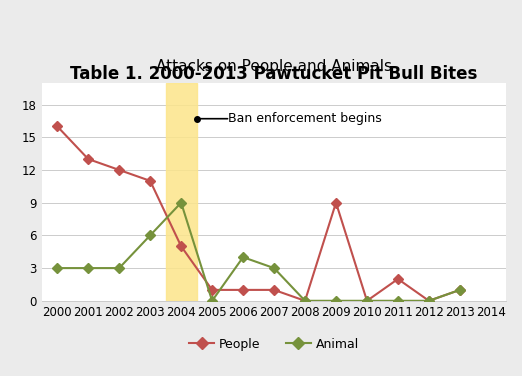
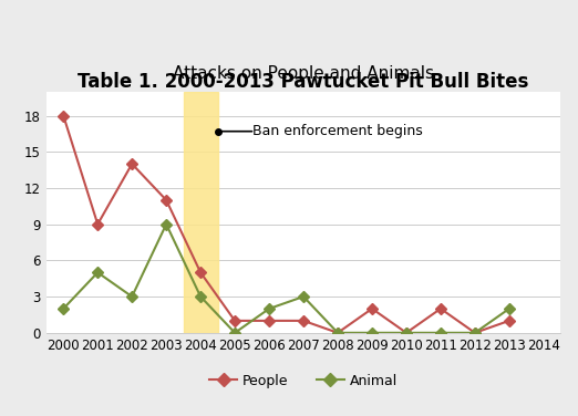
People/2000: 16 -> 18
Animal/2000: 3 -> 2
People/2001: 13 -> 9
Animal/2001: 3 -> 5
People/2002: 12 -> 14
Animal/2003: 6 -> 9
Animal/2004: 9 -> 3
Animal/2006: 4 -> 2
People/2009: 9 -> 2
Animal/2013: 1 -> 2
